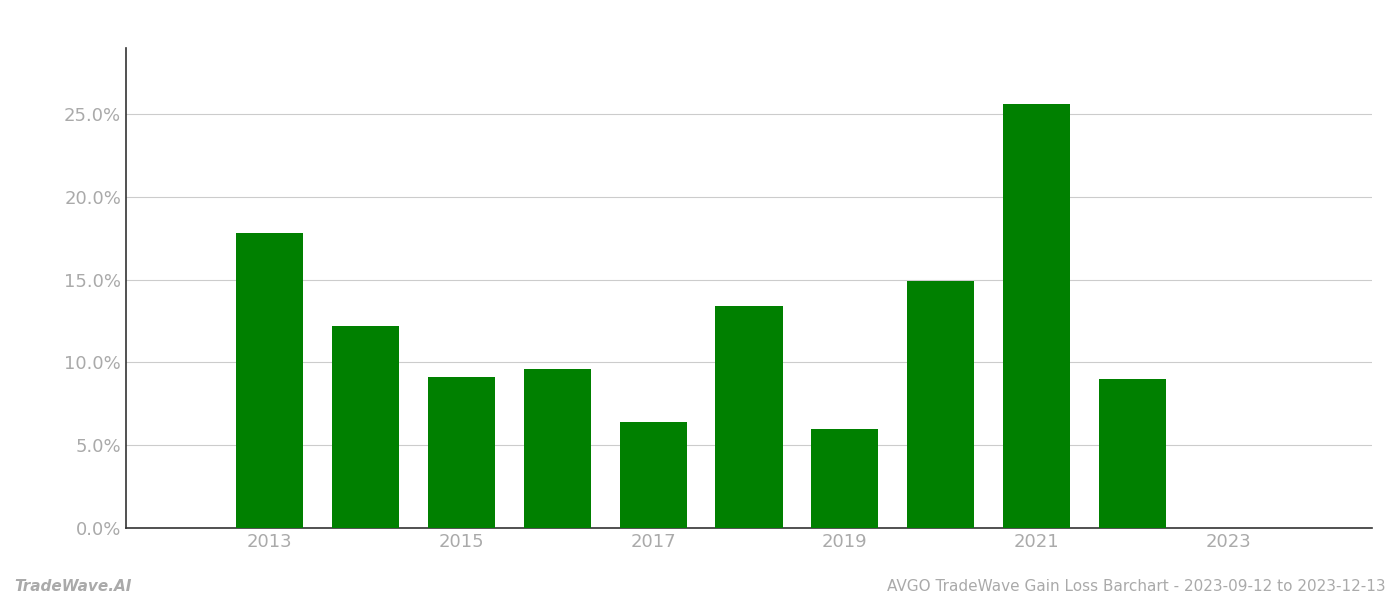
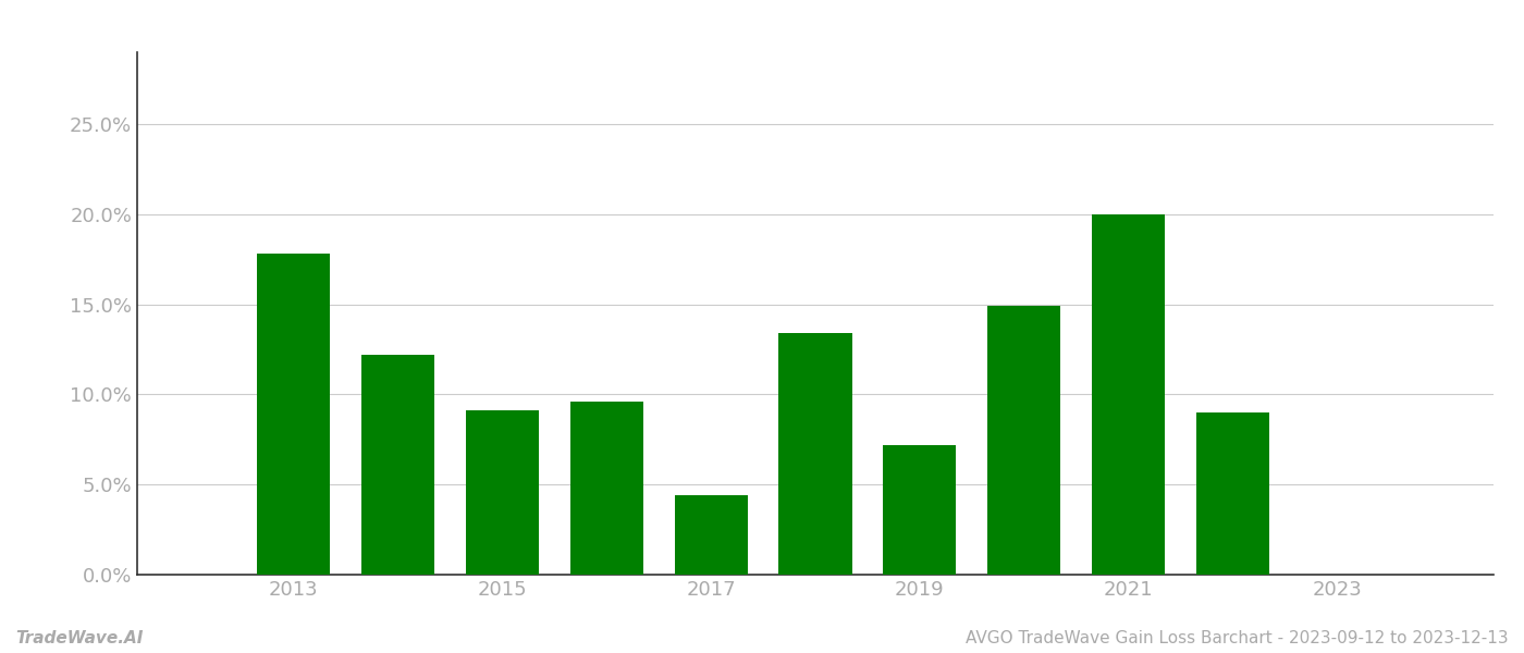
2017: 6.4% -> 4.4%
2019: 6.0% -> 7.2%
2021: 25.6% -> 20.0%
